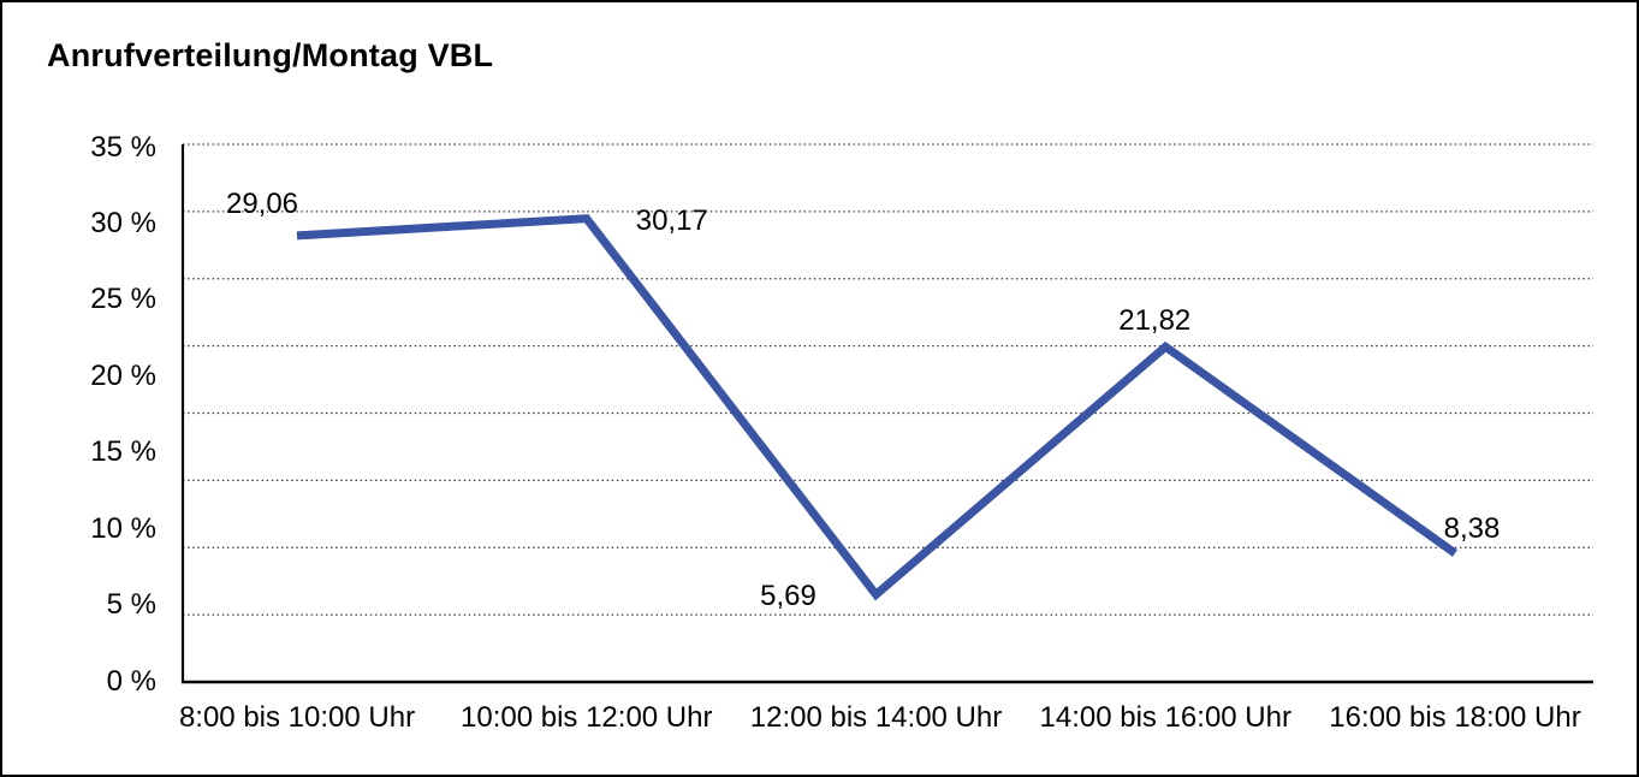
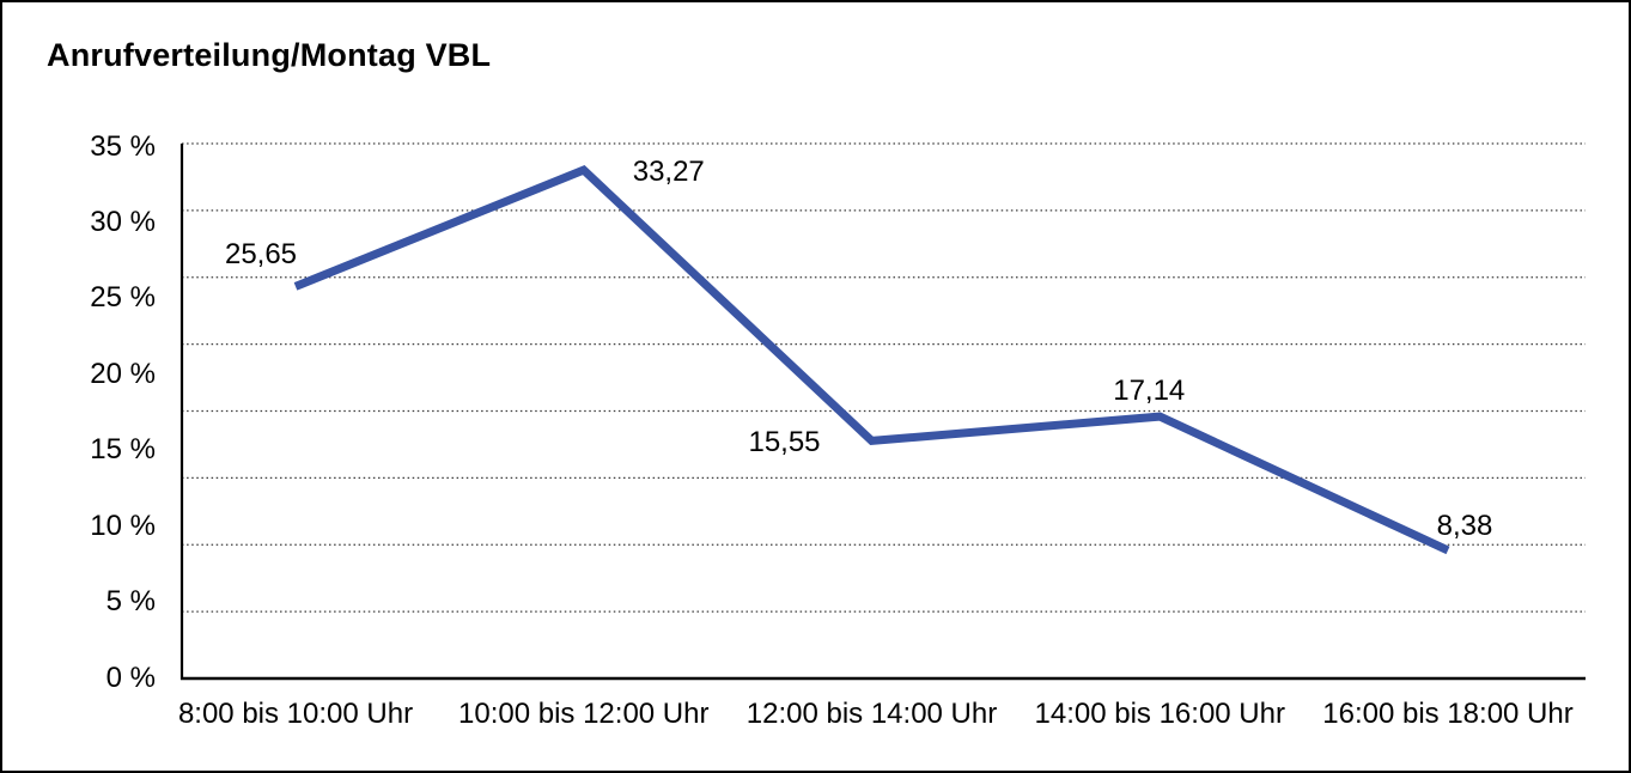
8:00 bis 10:00 Uhr: 29,06 -> 25,65
10:00 bis 12:00 Uhr: 30,17 -> 33,27
12:00 bis 14:00 Uhr: 5,69 -> 15,55
14:00 bis 16:00 Uhr: 21,82 -> 17,14
